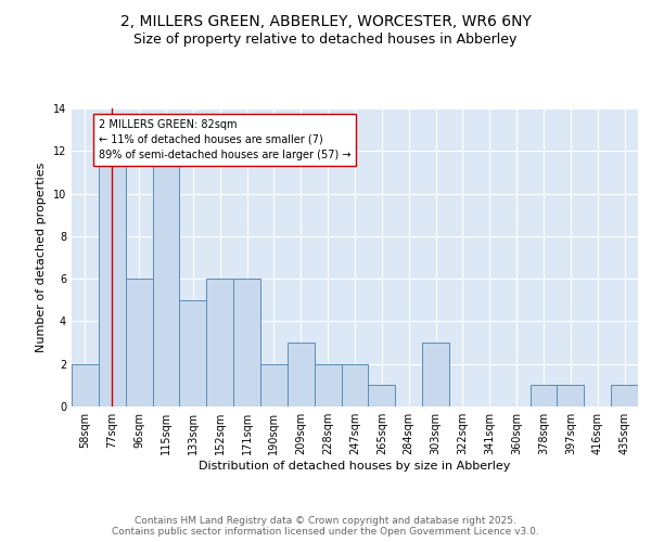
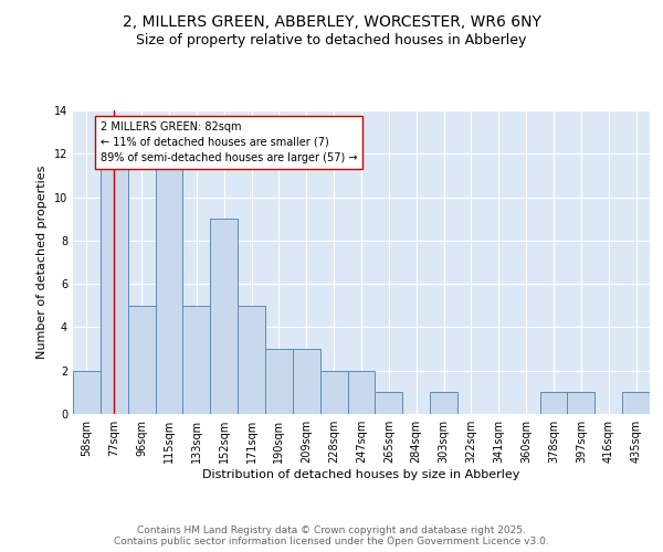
96sqm: 6 -> 5
152sqm: 6 -> 9
171sqm: 6 -> 5
190sqm: 2 -> 3
303sqm: 3 -> 1
